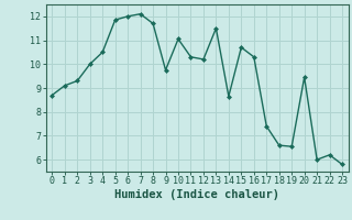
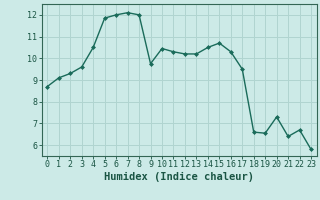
3: 10.00 -> 9.60
8: 11.70 -> 12.00
10: 11.05 -> 10.45
13: 11.50 -> 10.20
14: 8.65 -> 10.50
17: 7.40 -> 9.50
20: 9.45 -> 7.30
21: 6.00 -> 6.40
22: 6.20 -> 6.70
